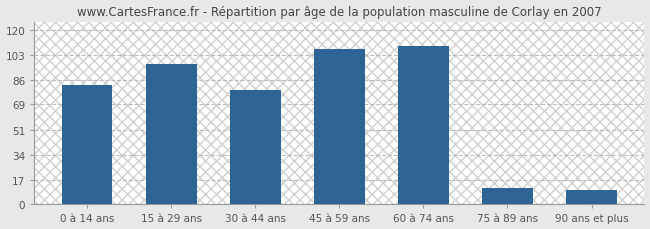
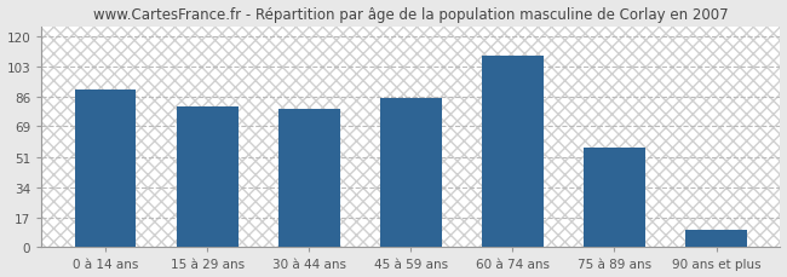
0 à 14 ans: 82 -> 90
15 à 29 ans: 97 -> 80
45 à 59 ans: 107 -> 85
75 à 89 ans: 11 -> 57
